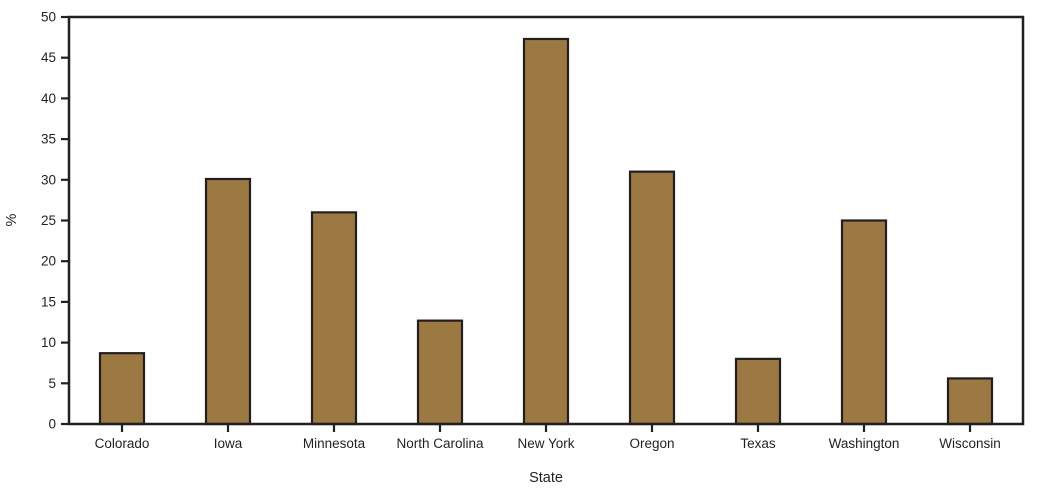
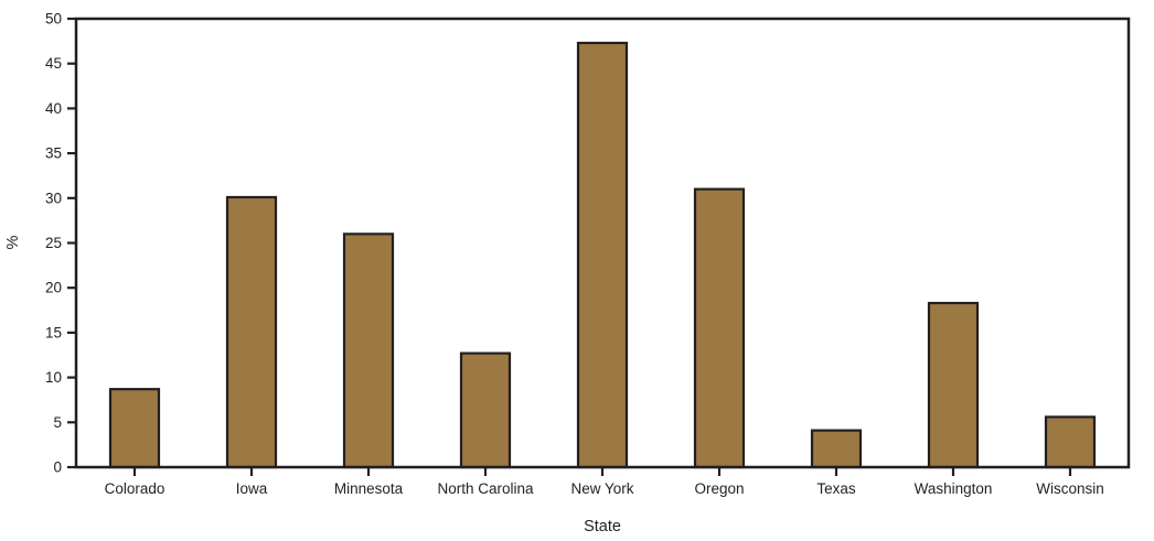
Texas: 8 -> 4
Washington: 25 -> 18
